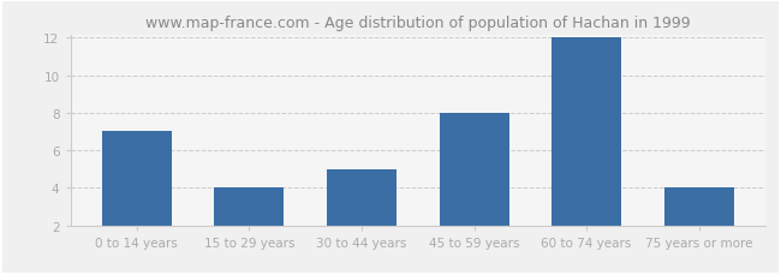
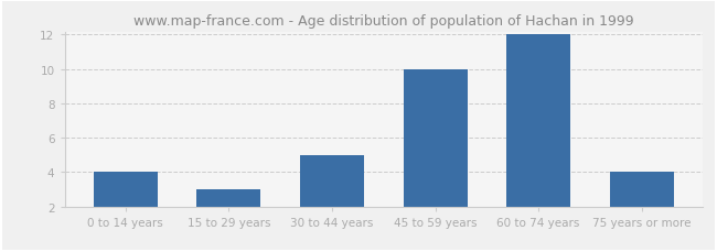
0 to 14 years: 7 -> 4
15 to 29 years: 4 -> 3
45 to 59 years: 8 -> 10
